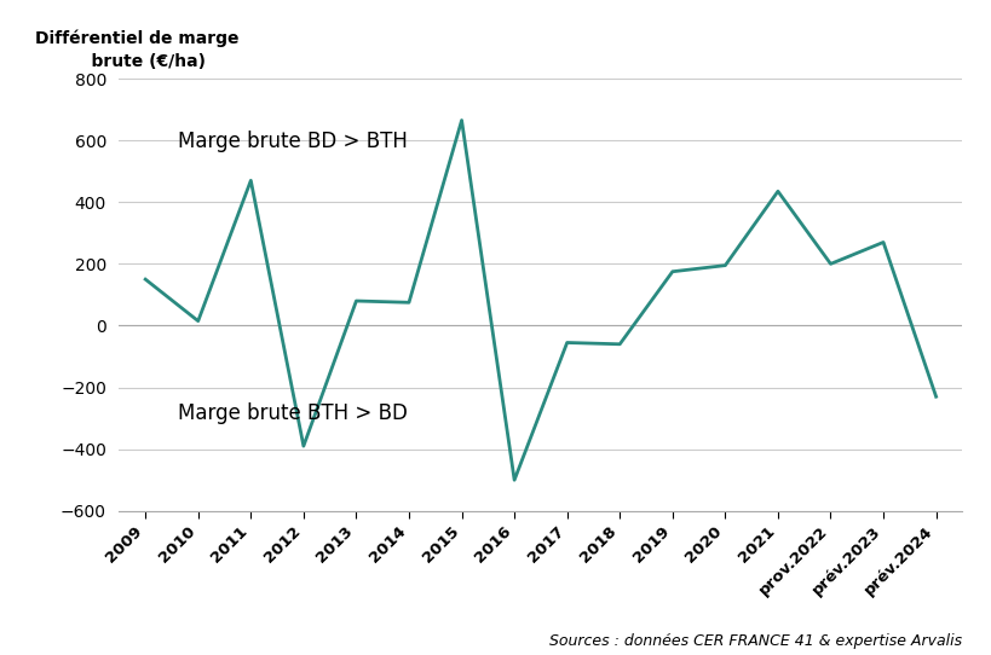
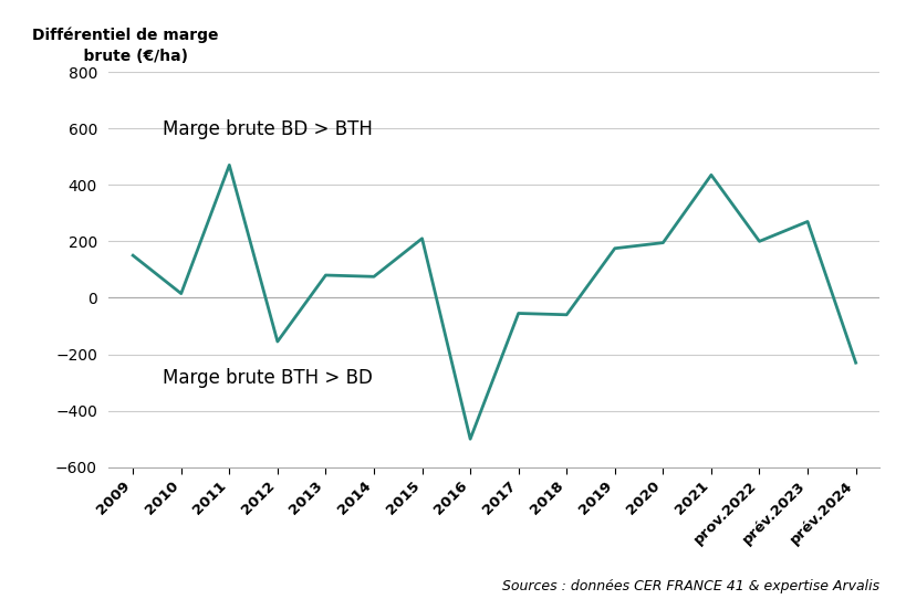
2012: -390 -> -155
2015: 665 -> 210
